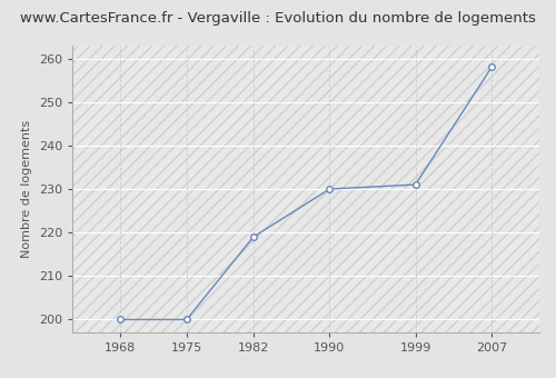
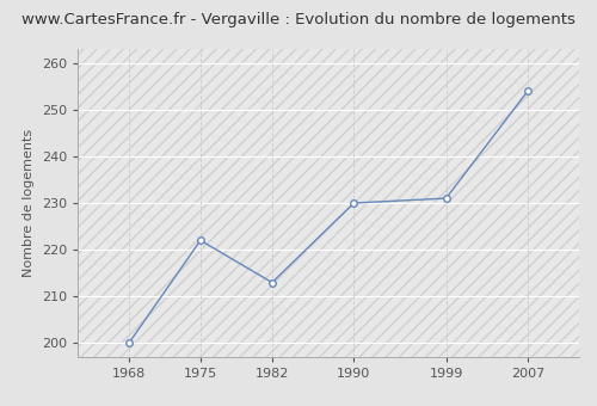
1975: 200 -> 222
1982: 219 -> 213
2007: 258 -> 254
